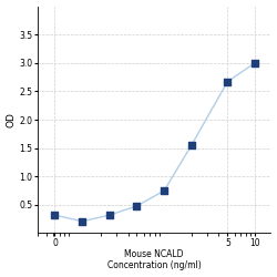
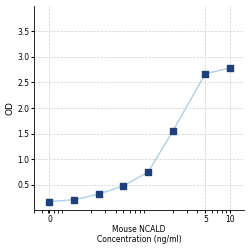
0: 0.32 -> 0.17
10: 3.00 -> 2.78
